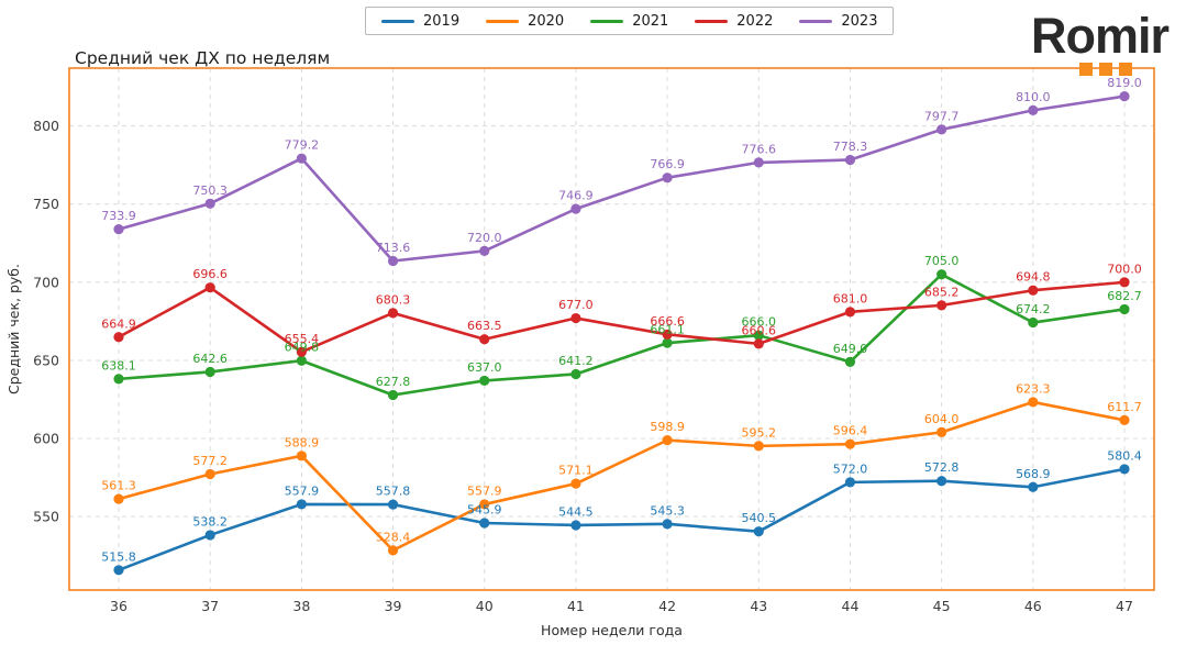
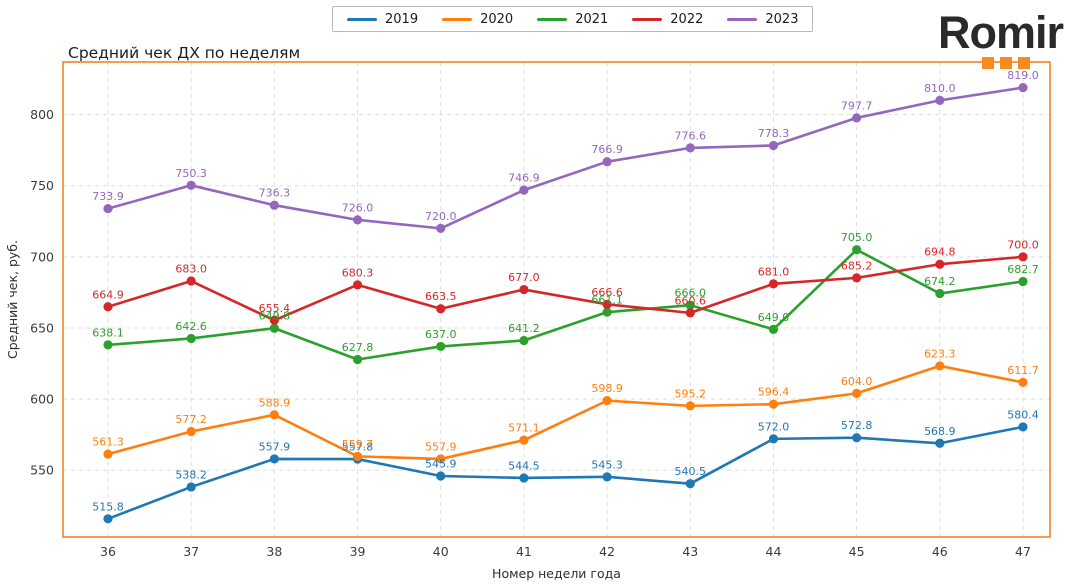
2022/37: 696.6 -> 683.0
2023/38: 779.2 -> 736.3
2020/39: 528.4 -> 559.7
2023/39: 713.6 -> 726.0
